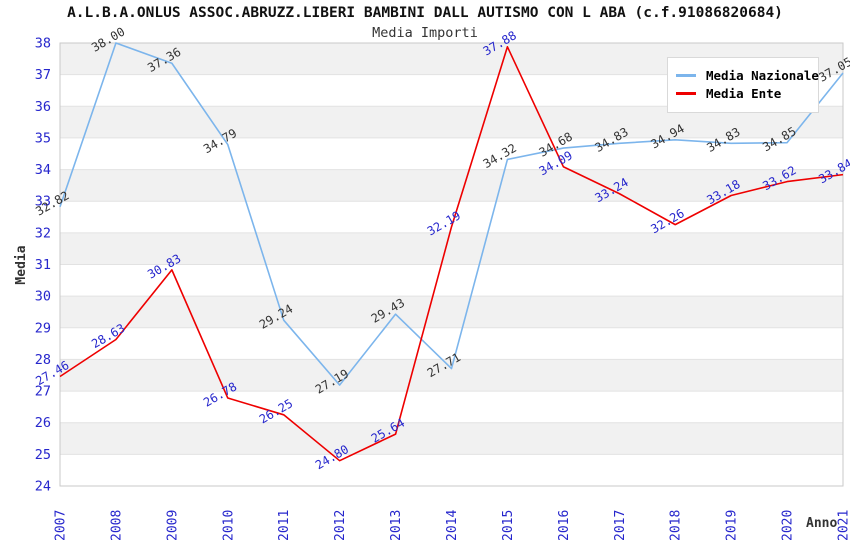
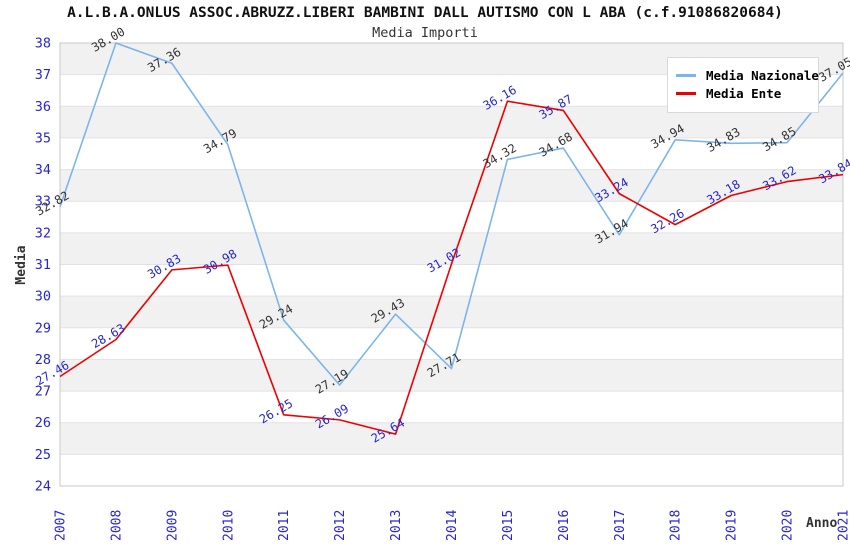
Media Ente/2010: 26.78 -> 30.98
Media Ente/2012: 24.80 -> 26.09
Media Ente/2014: 32.19 -> 31.02
Media Ente/2015: 37.88 -> 36.16
Media Ente/2016: 34.09 -> 35.87
Media Nazionale/2017: 34.83 -> 31.94
